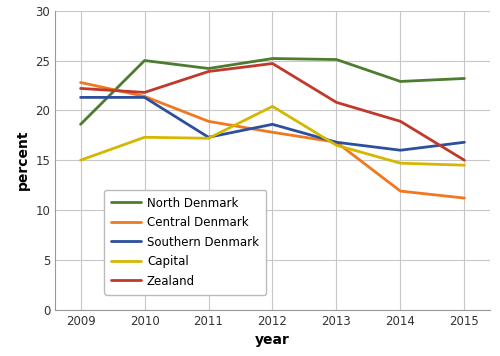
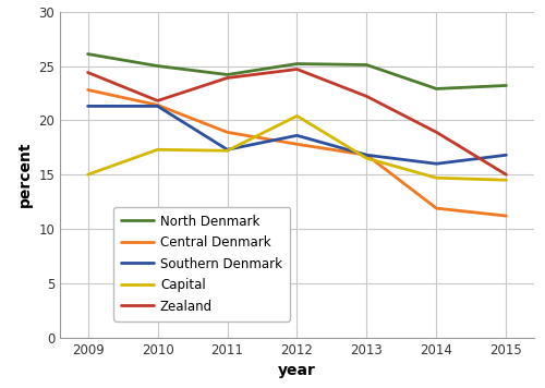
North Denmark/2009: 18.6 -> 26.1
Zealand/2009: 22.2 -> 24.4
Zealand/2013: 20.8 -> 22.2
